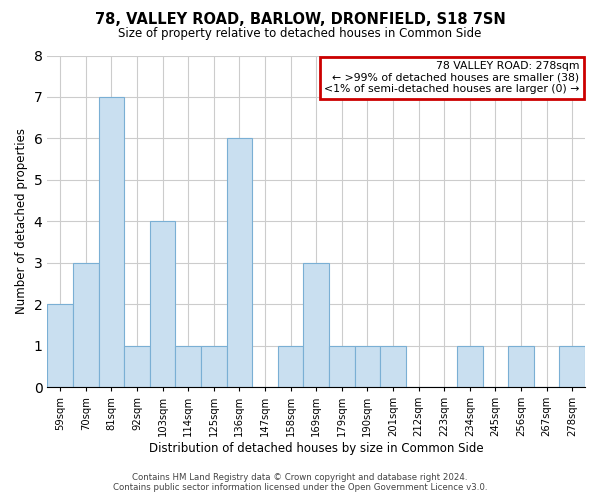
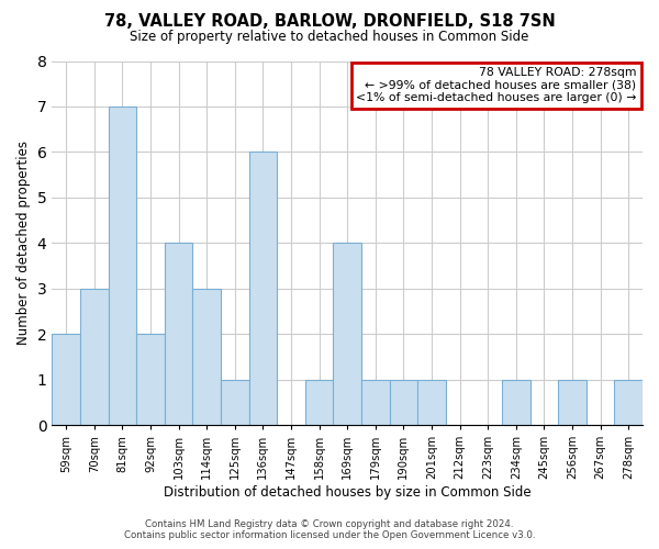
92sqm: 1 -> 2
114sqm: 1 -> 3
169sqm: 3 -> 4
